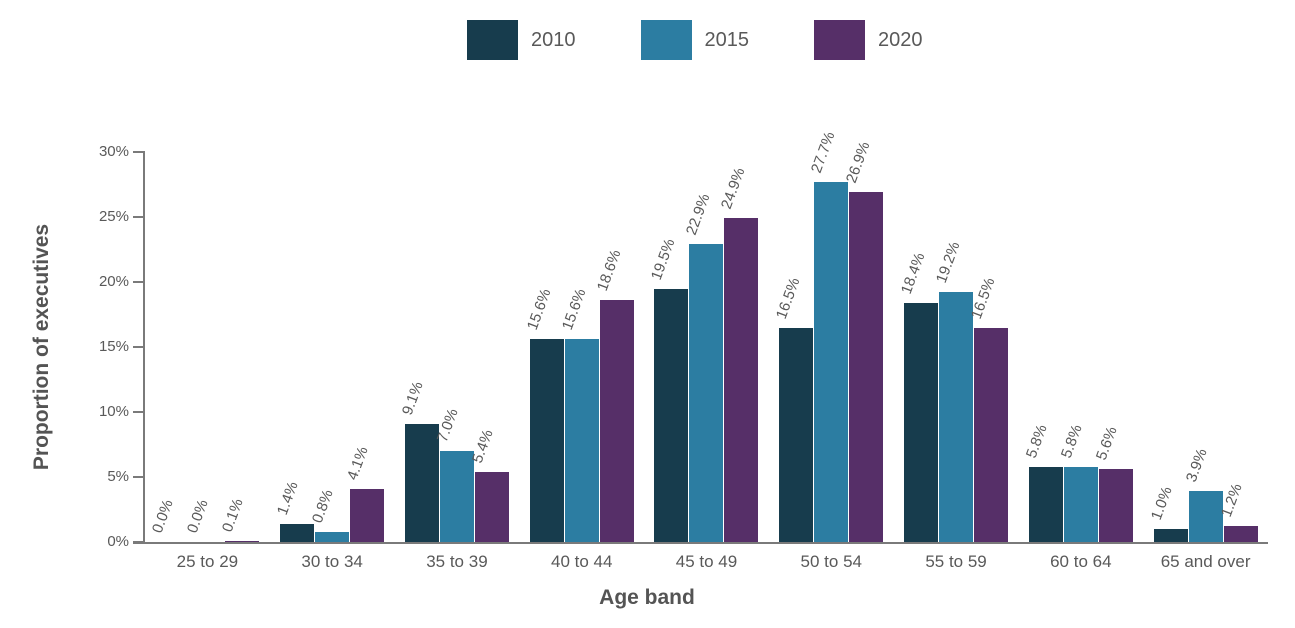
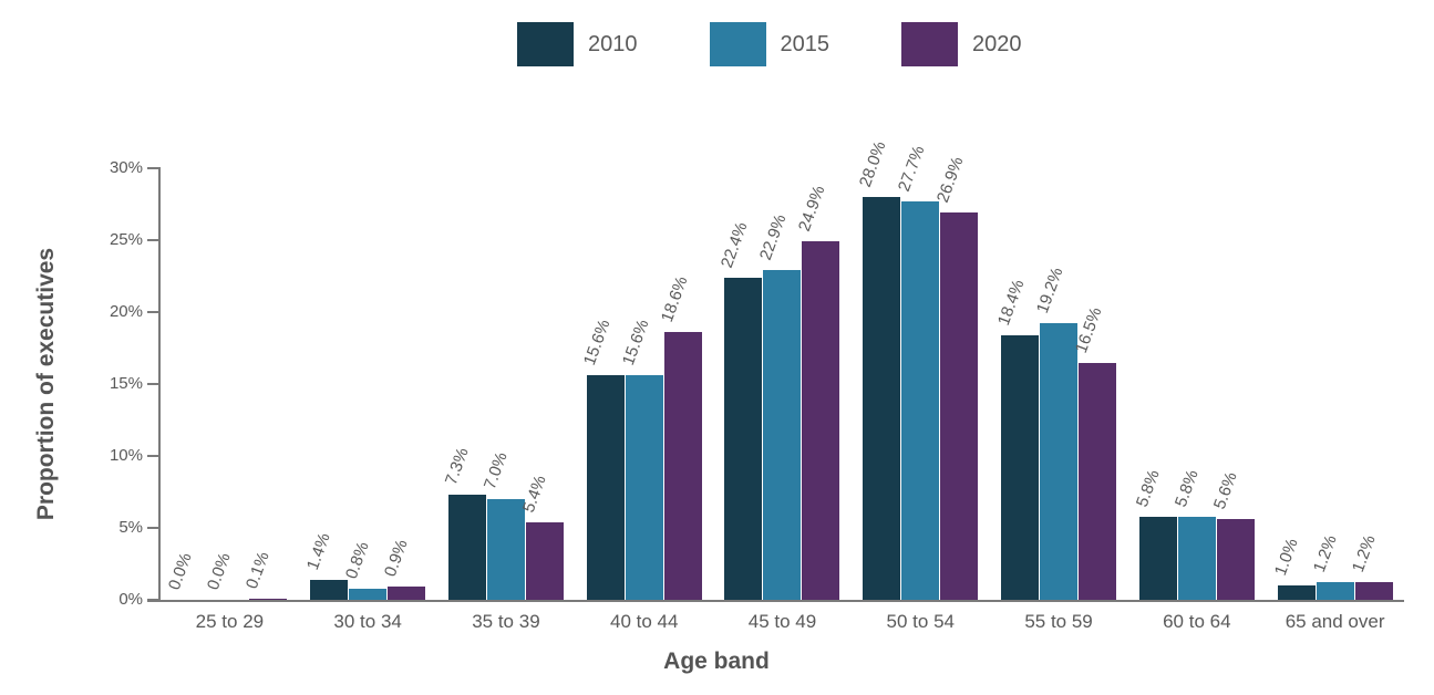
2020/30 to 34: 4.1% -> 0.9%
2010/35 to 39: 9.1% -> 7.3%
2010/45 to 49: 19.5% -> 22.4%
2010/50 to 54: 16.5% -> 28.0%
2015/65 and over: 3.9% -> 1.2%
